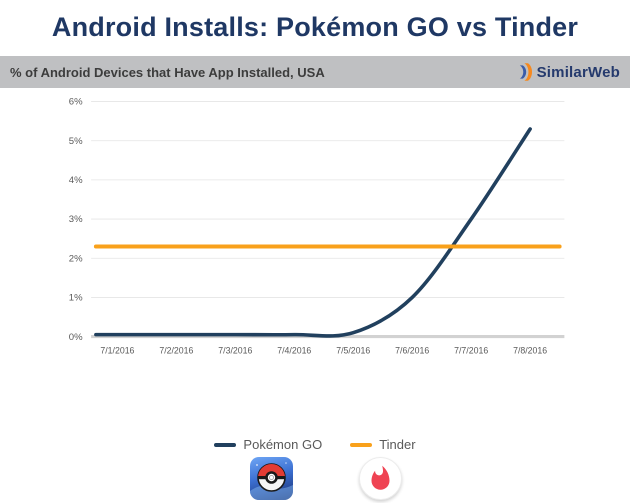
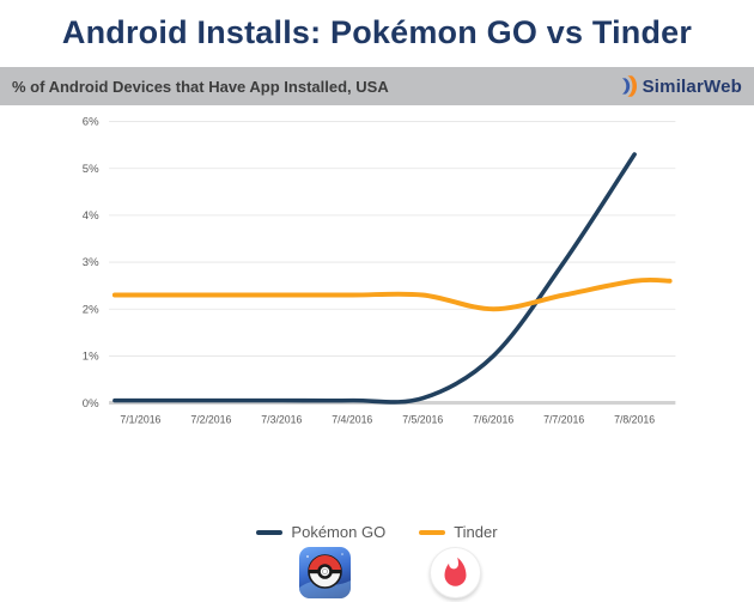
Tinder/7/6/2016: 2.3% -> 2.0%
Tinder/7/8/2016: 2.3% -> 2.6%
